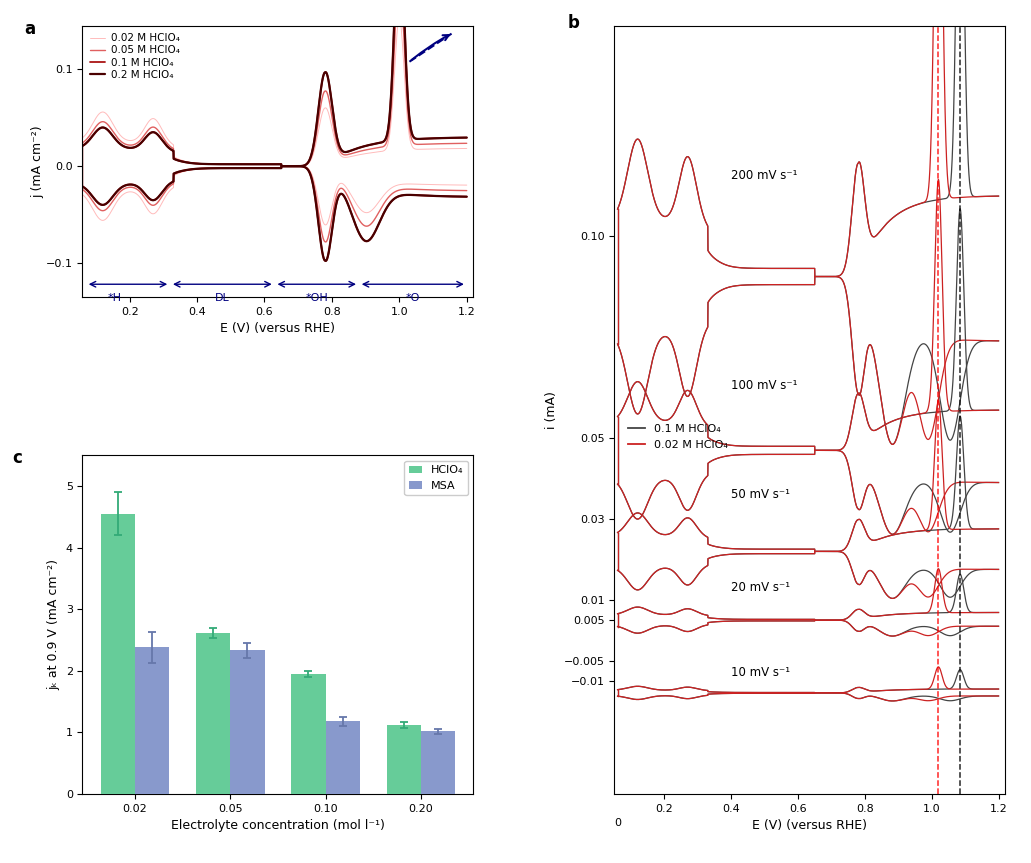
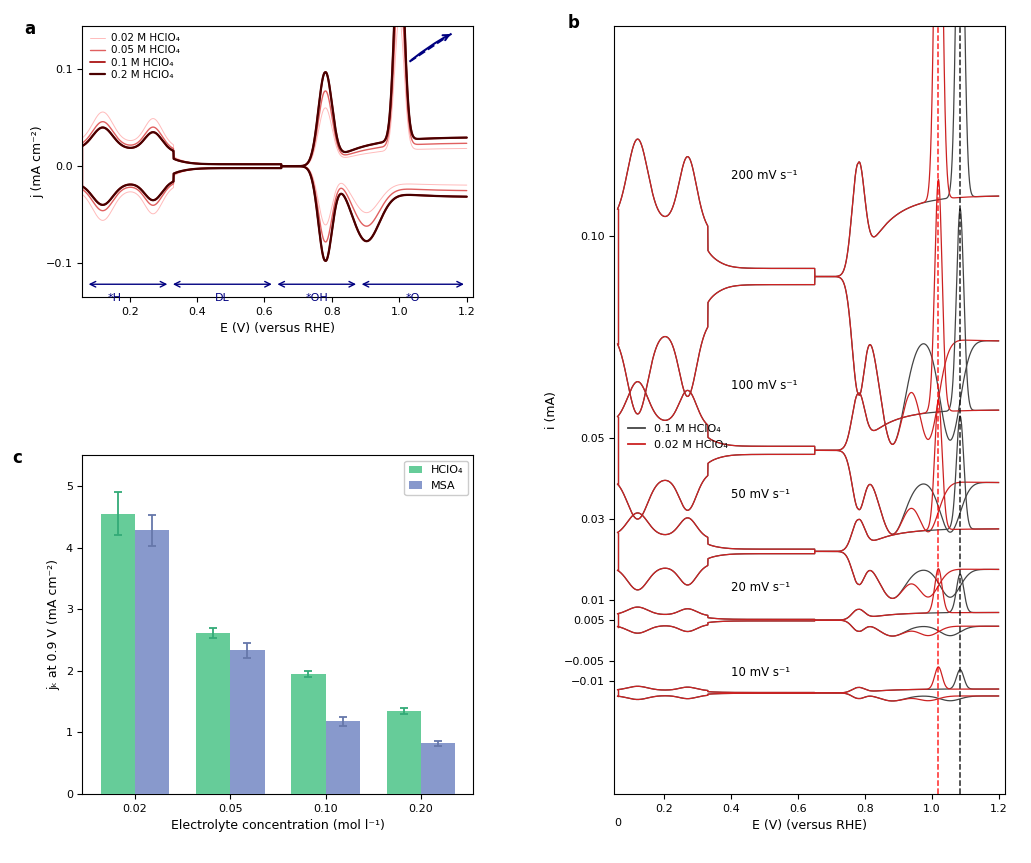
MSA/0.02: 2.38 -> 4.28
HClO₄/0.20: 1.12 -> 1.35
MSA/0.20: 1.02 -> 0.82
